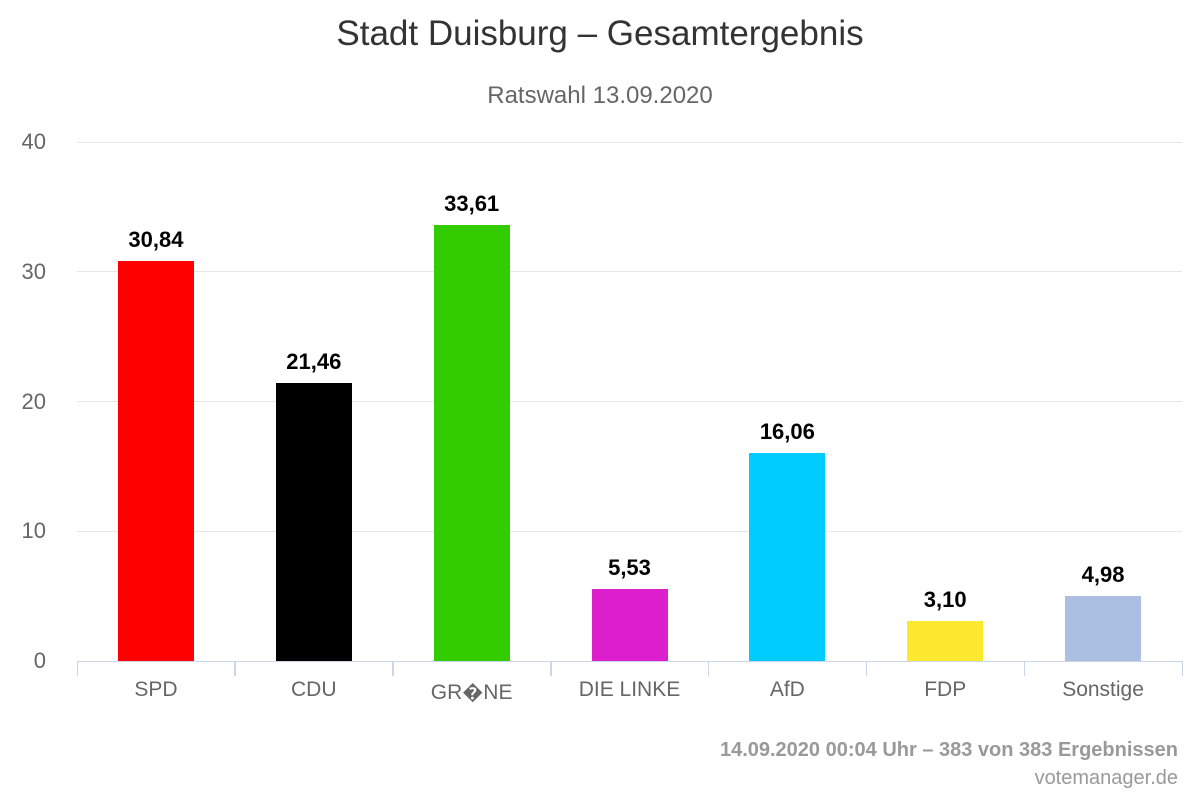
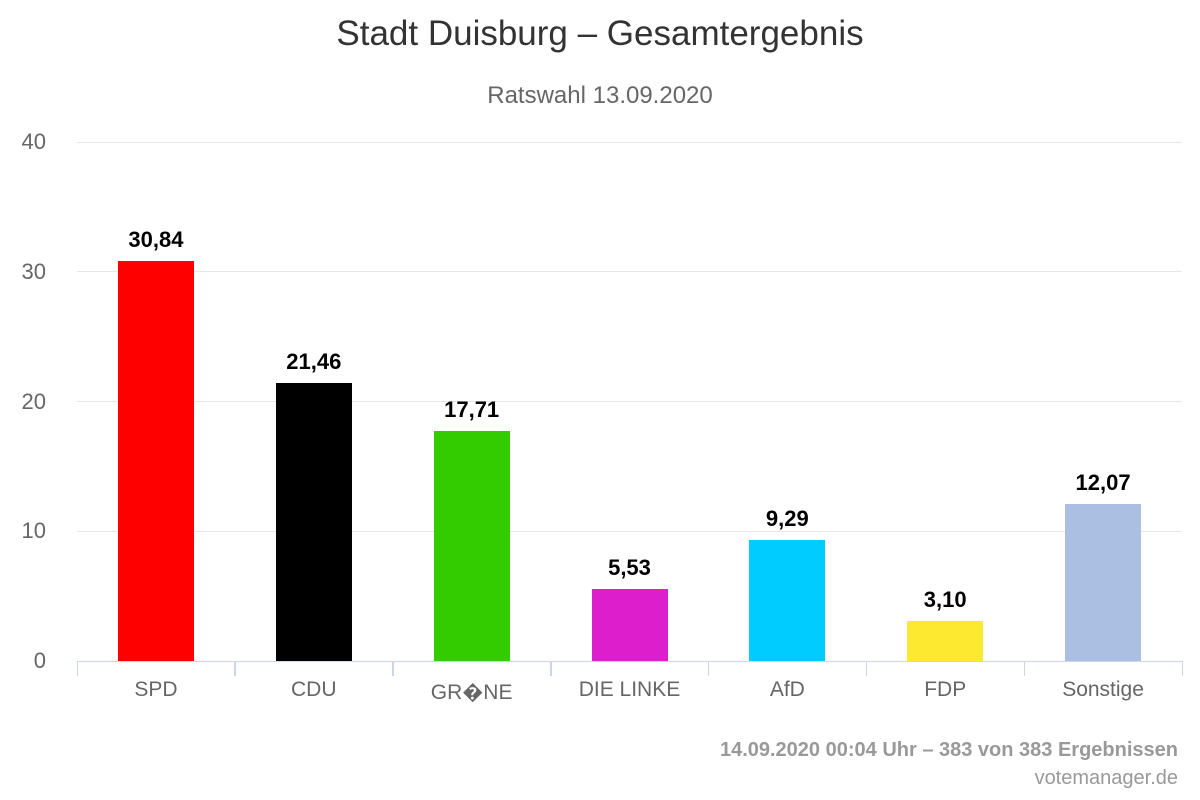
GR�NE: 33,61 -> 17,71
AfD: 16,06 -> 9,29
Sonstige: 4,98 -> 12,07
